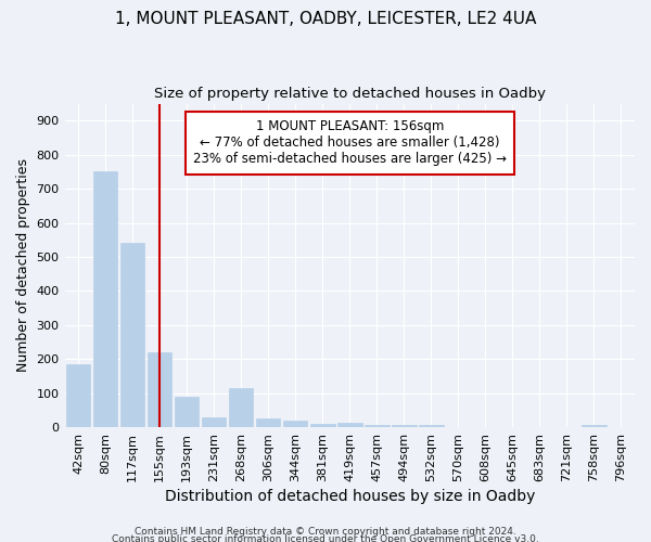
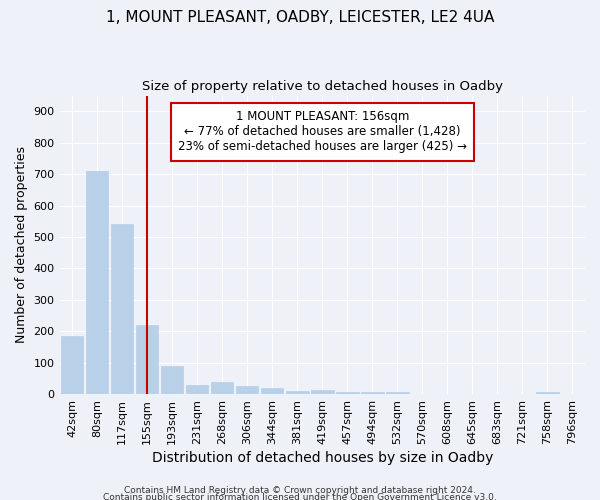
80sqm: 750 -> 710
268sqm: 115 -> 40
